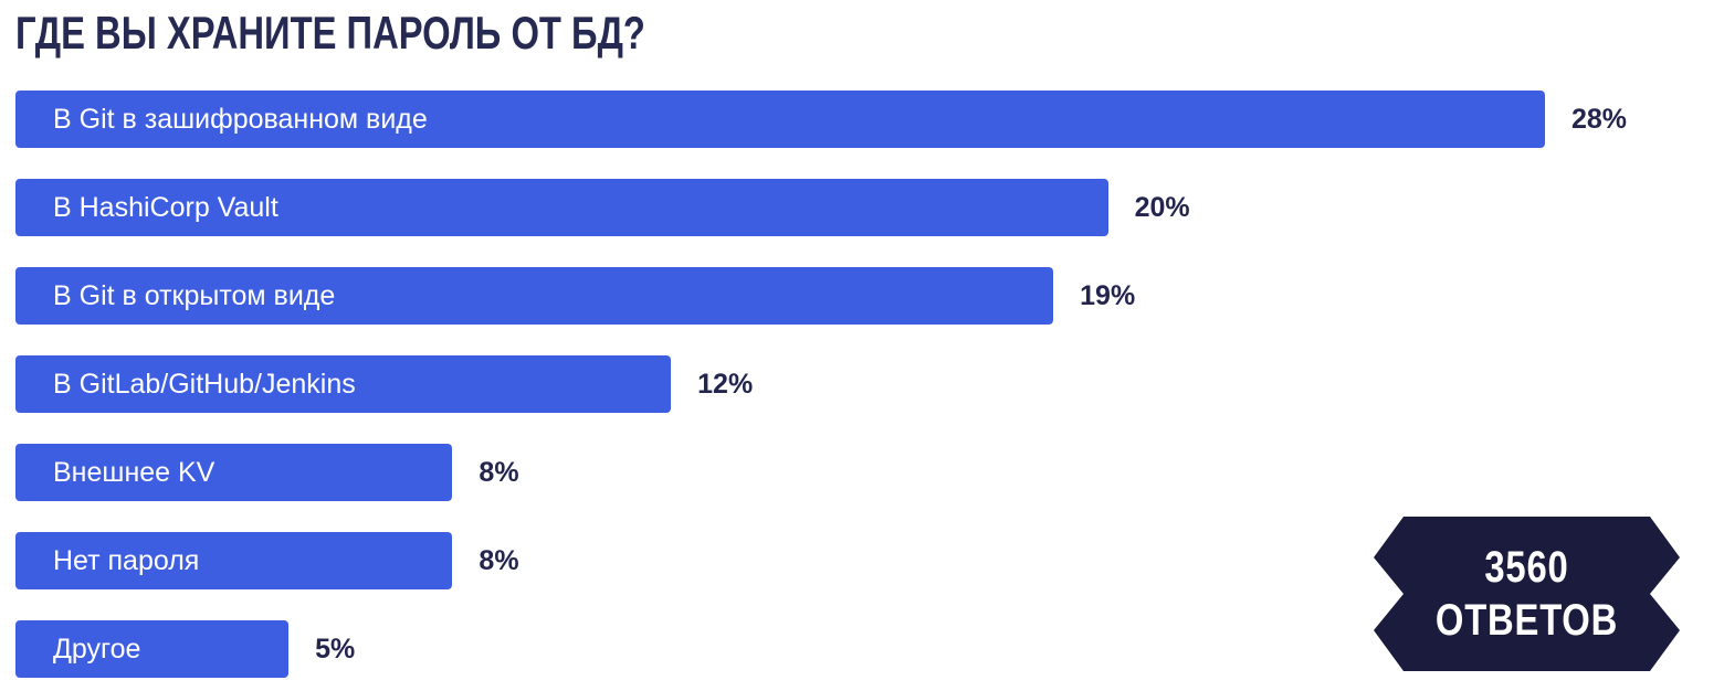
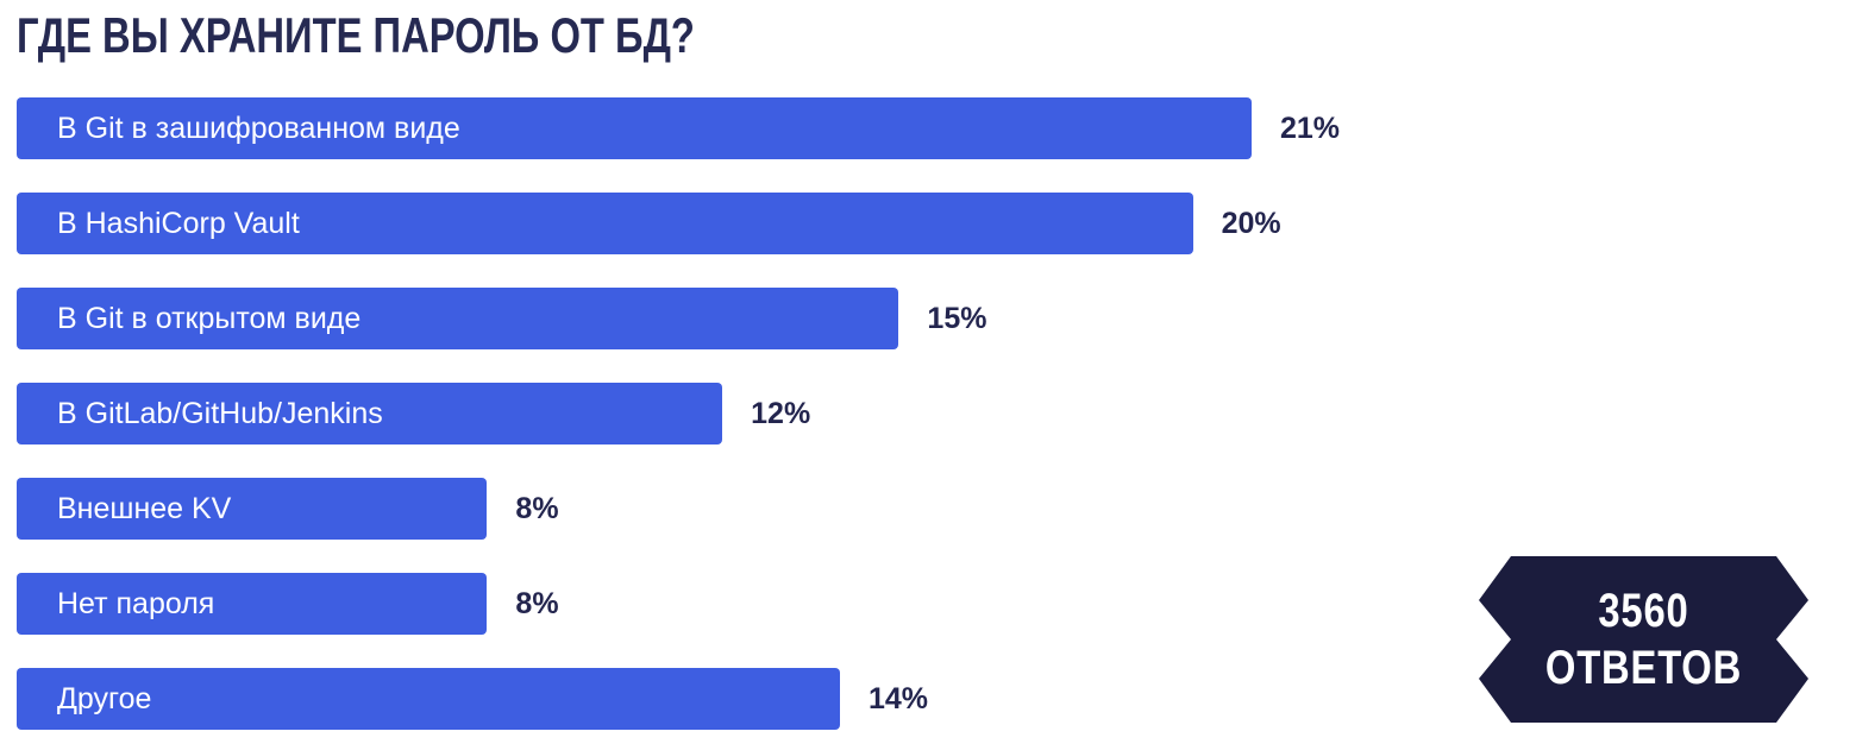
В Git в зашифрованном виде: 28% -> 21%
В Git в открытом виде: 19% -> 15%
Другое: 5% -> 14%
